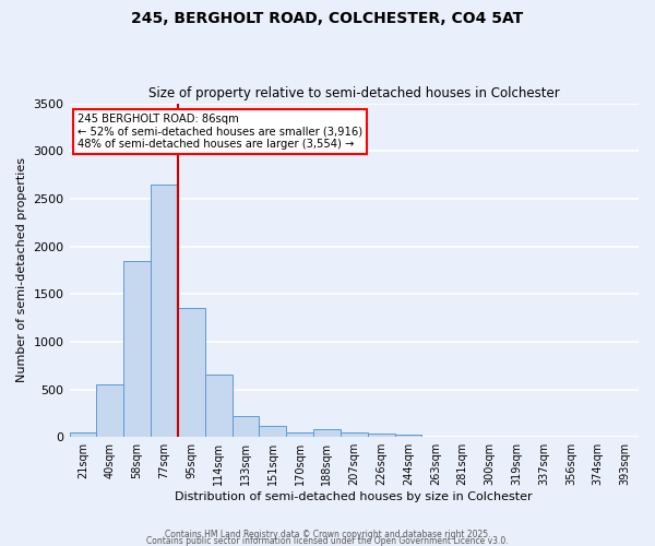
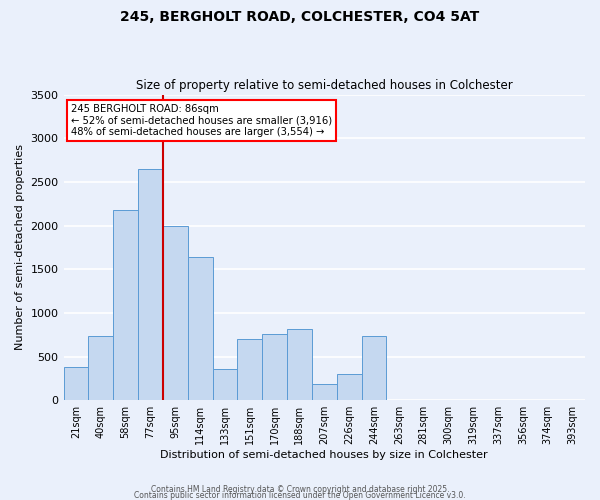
21sqm: 50 -> 380
40sqm: 550 -> 740
58sqm: 1850 -> 2180
95sqm: 1350 -> 2000
114sqm: 650 -> 1640
133sqm: 220 -> 360
151sqm: 120 -> 700
170sqm: 50 -> 760
188sqm: 80 -> 820
207sqm: 50 -> 180
226sqm: 40 -> 300
244sqm: 30 -> 740
